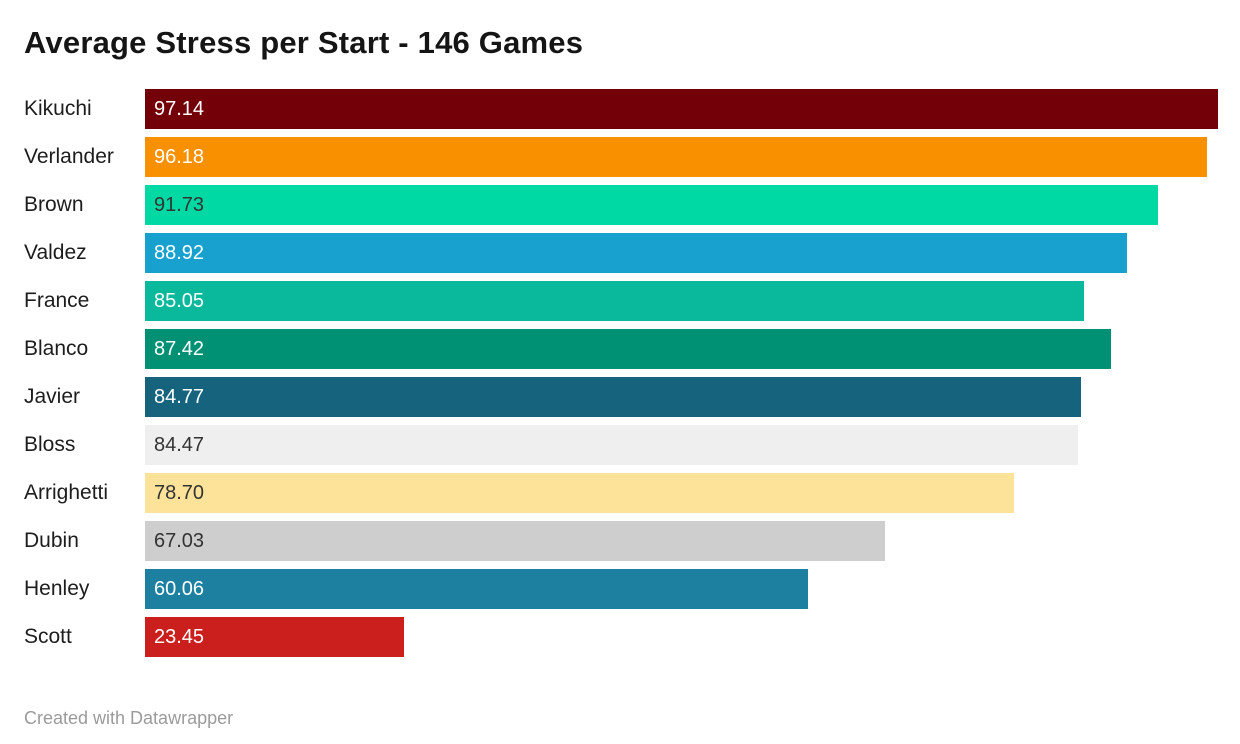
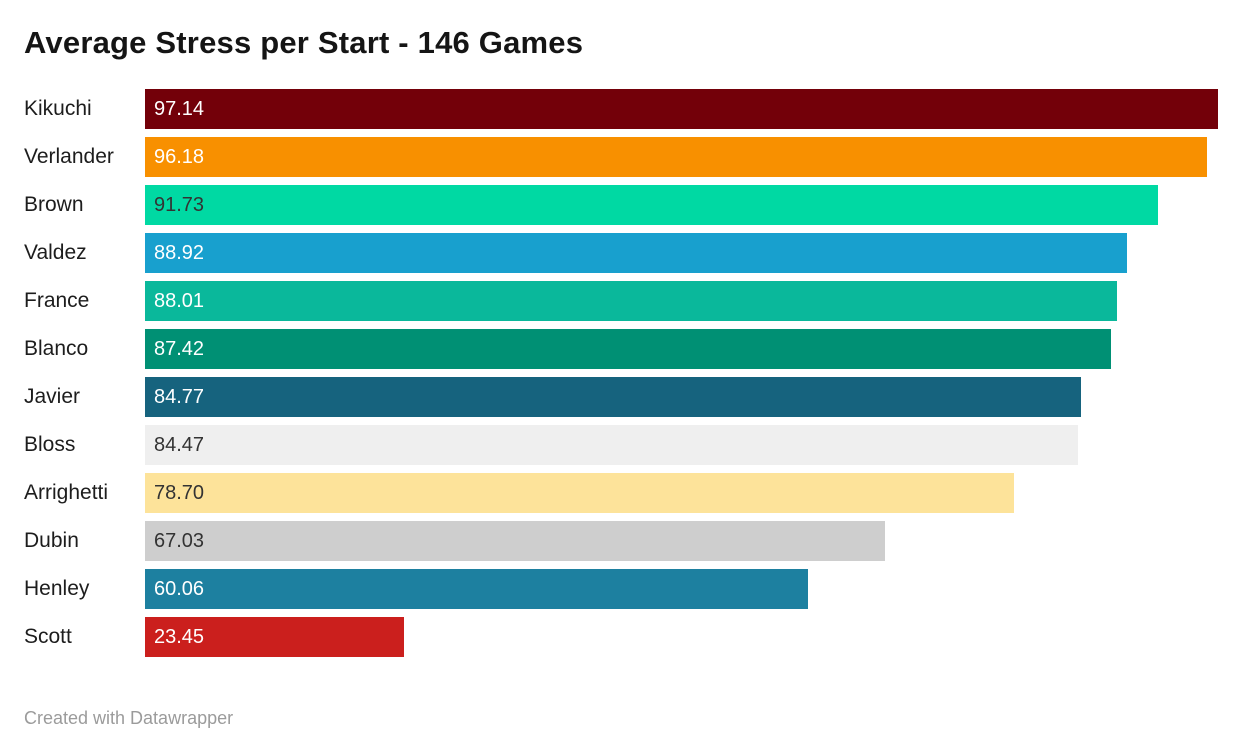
France: 85.05 -> 88.01
